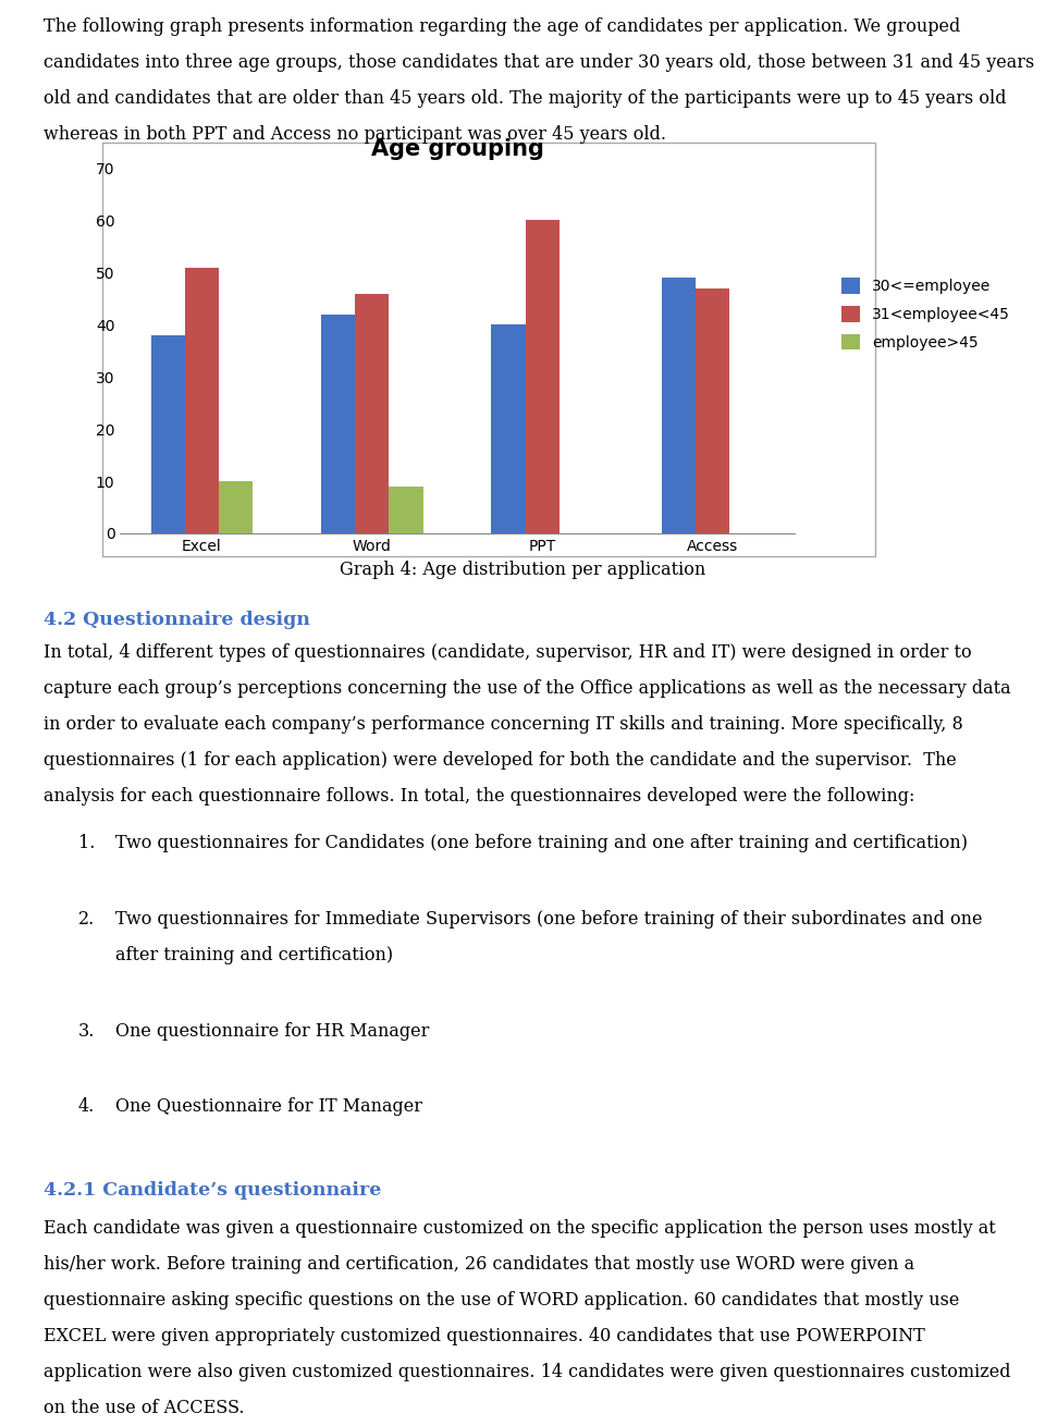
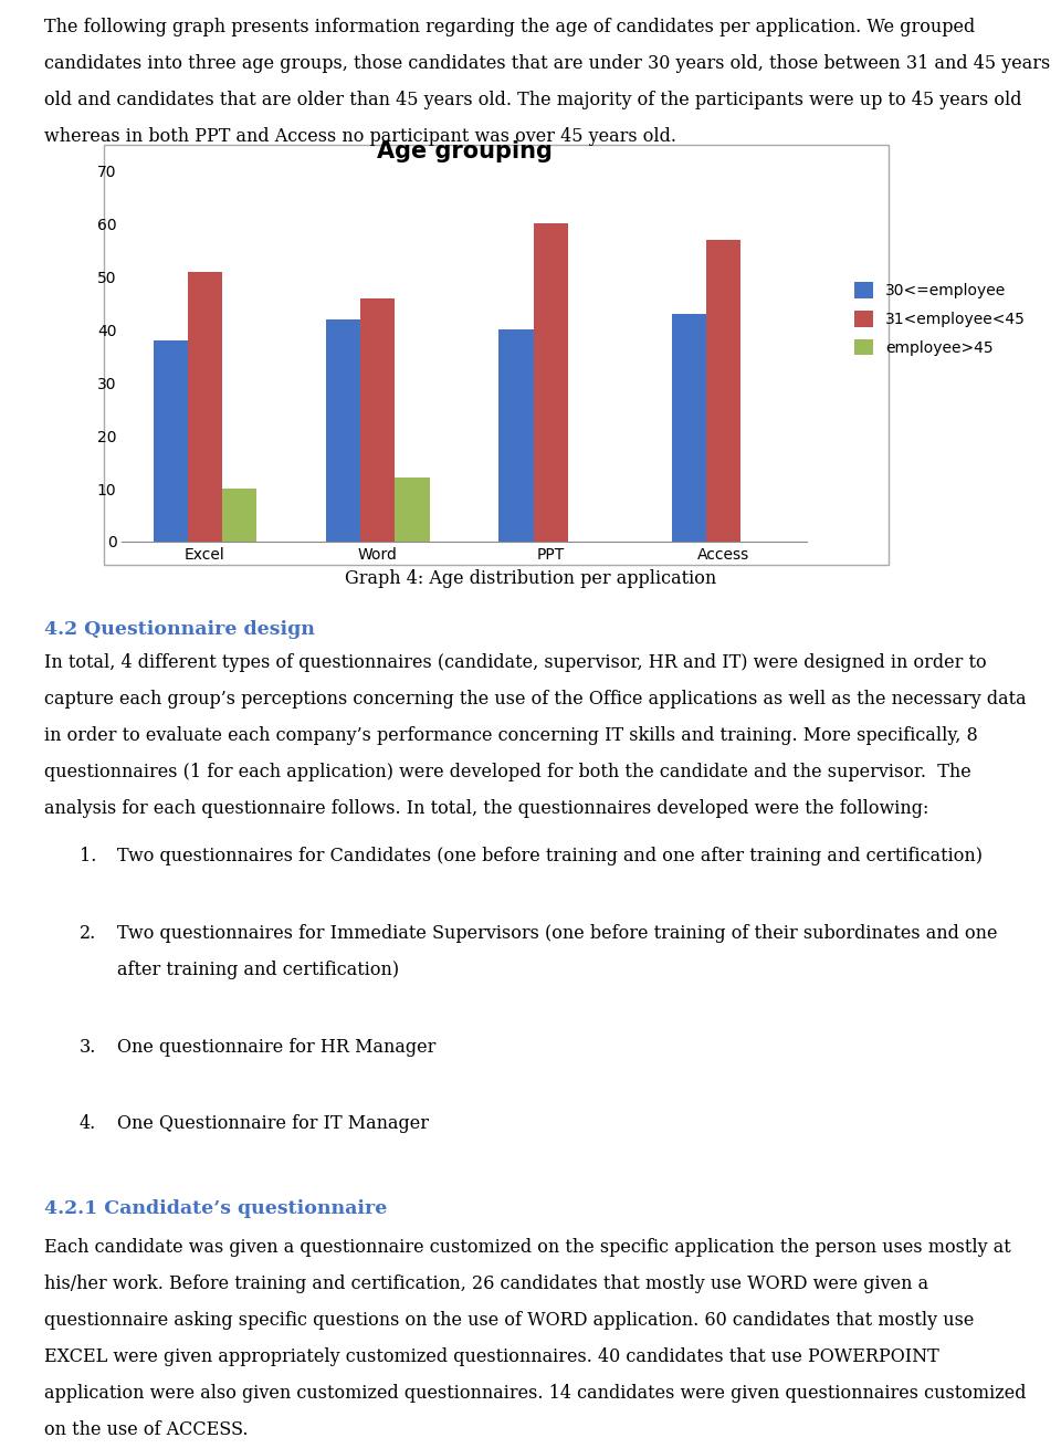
employee>45/Word: 9 -> 12
30<=employee/Access: 49 -> 43
31<employee<45/Access: 47 -> 57
